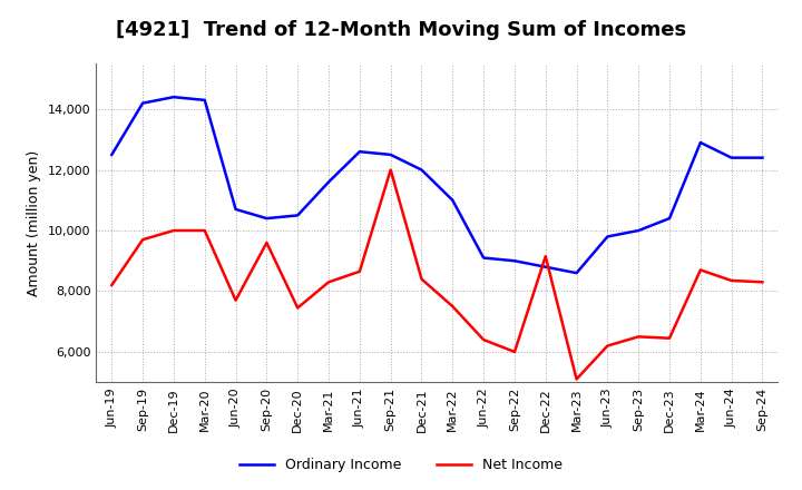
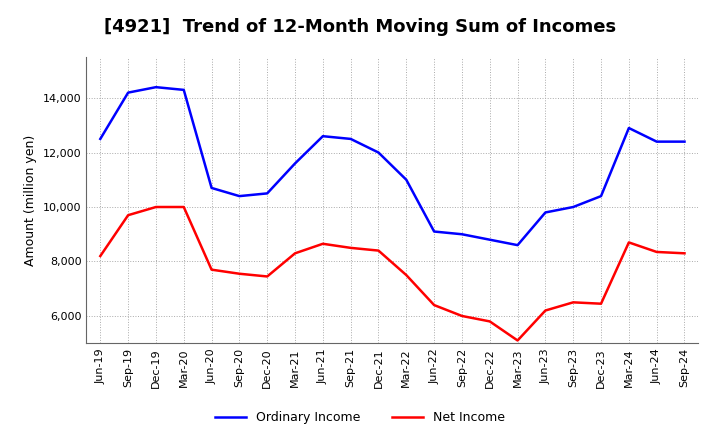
Net Income/Sep-20: 9,600 -> 7,550
Net Income/Sep-21: 12,000 -> 8,500
Net Income/Dec-22: 9,150 -> 5,800
